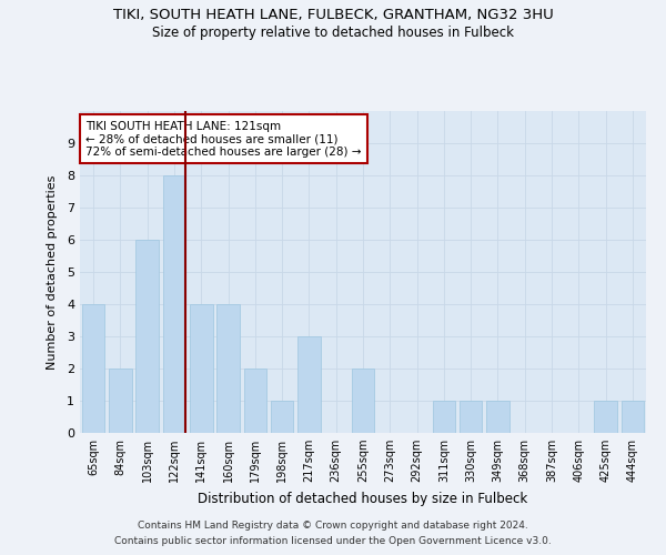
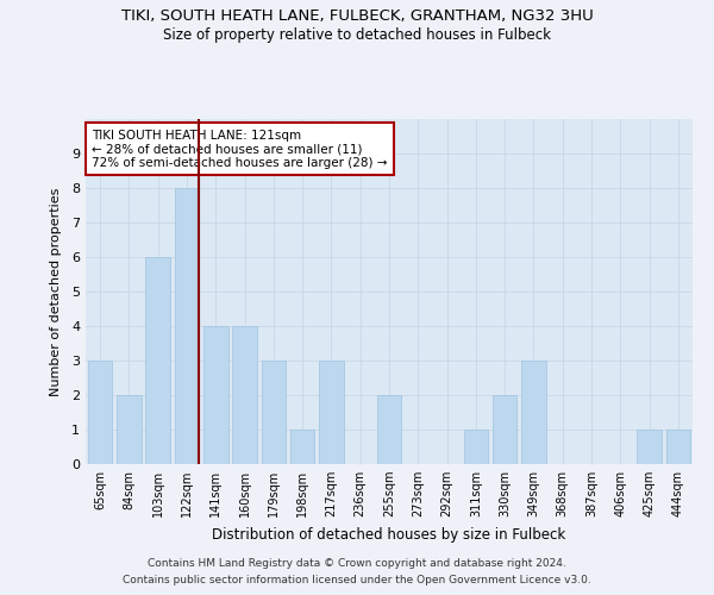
65sqm: 4 -> 3
179sqm: 2 -> 3
330sqm: 1 -> 2
349sqm: 1 -> 3
